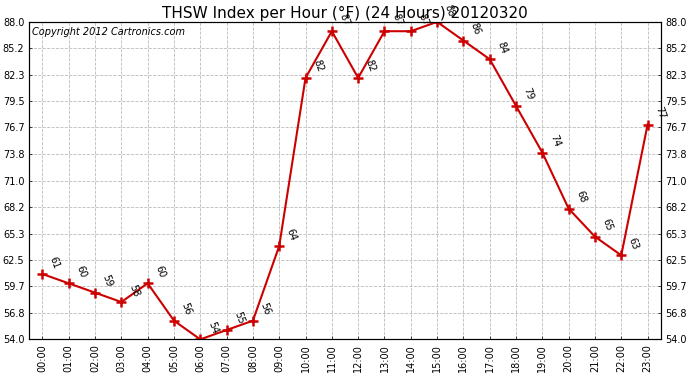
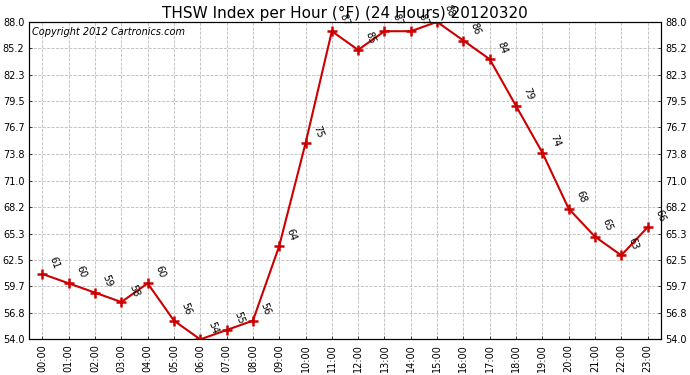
10:00: 82 -> 75
12:00: 82 -> 85
23:00: 77 -> 66
